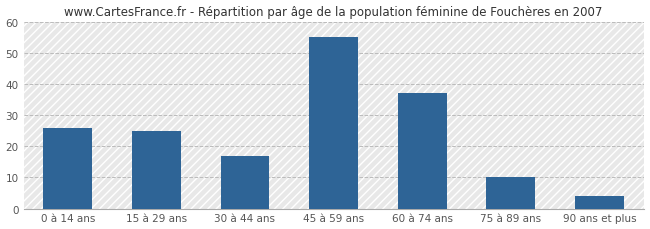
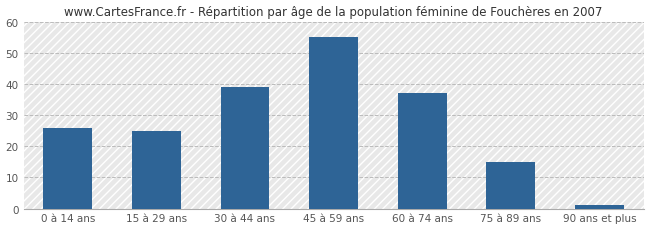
30 à 44 ans: 17 -> 39
75 à 89 ans: 10 -> 15
90 ans et plus: 4 -> 1
